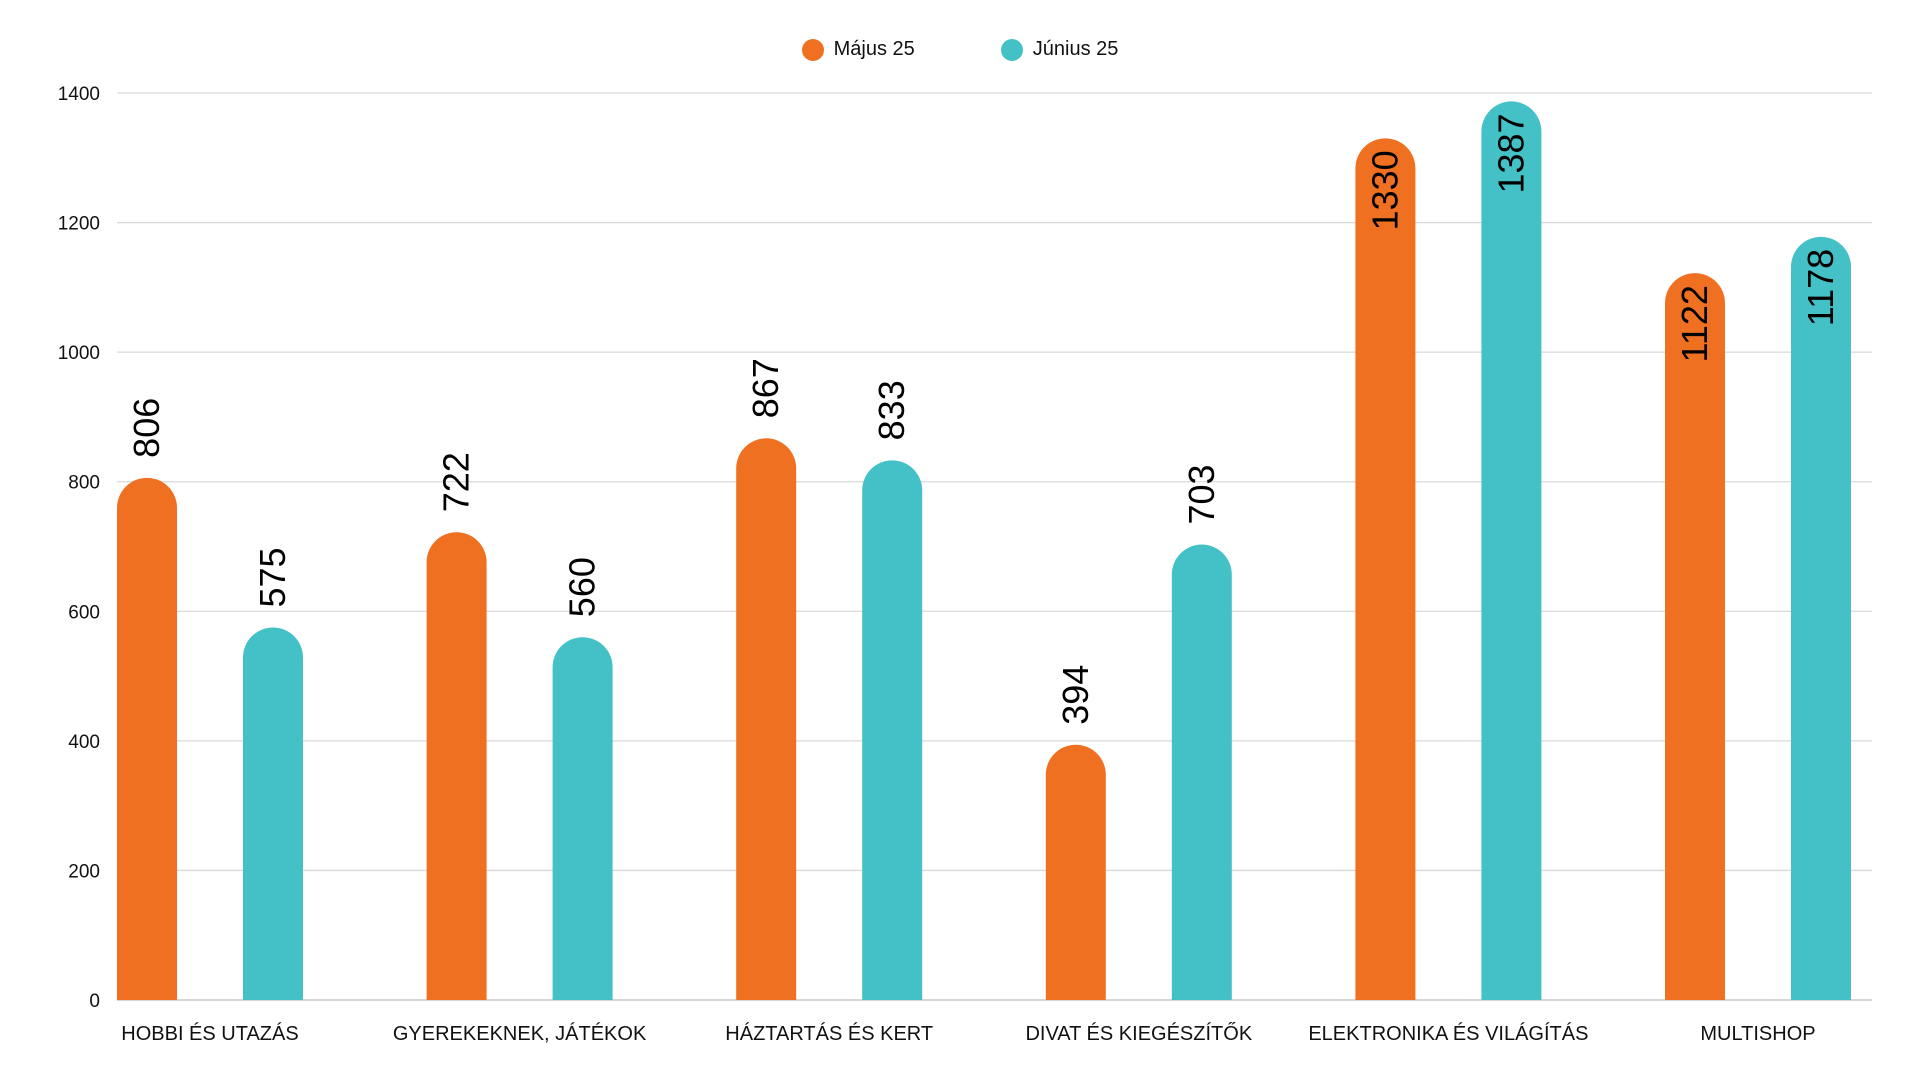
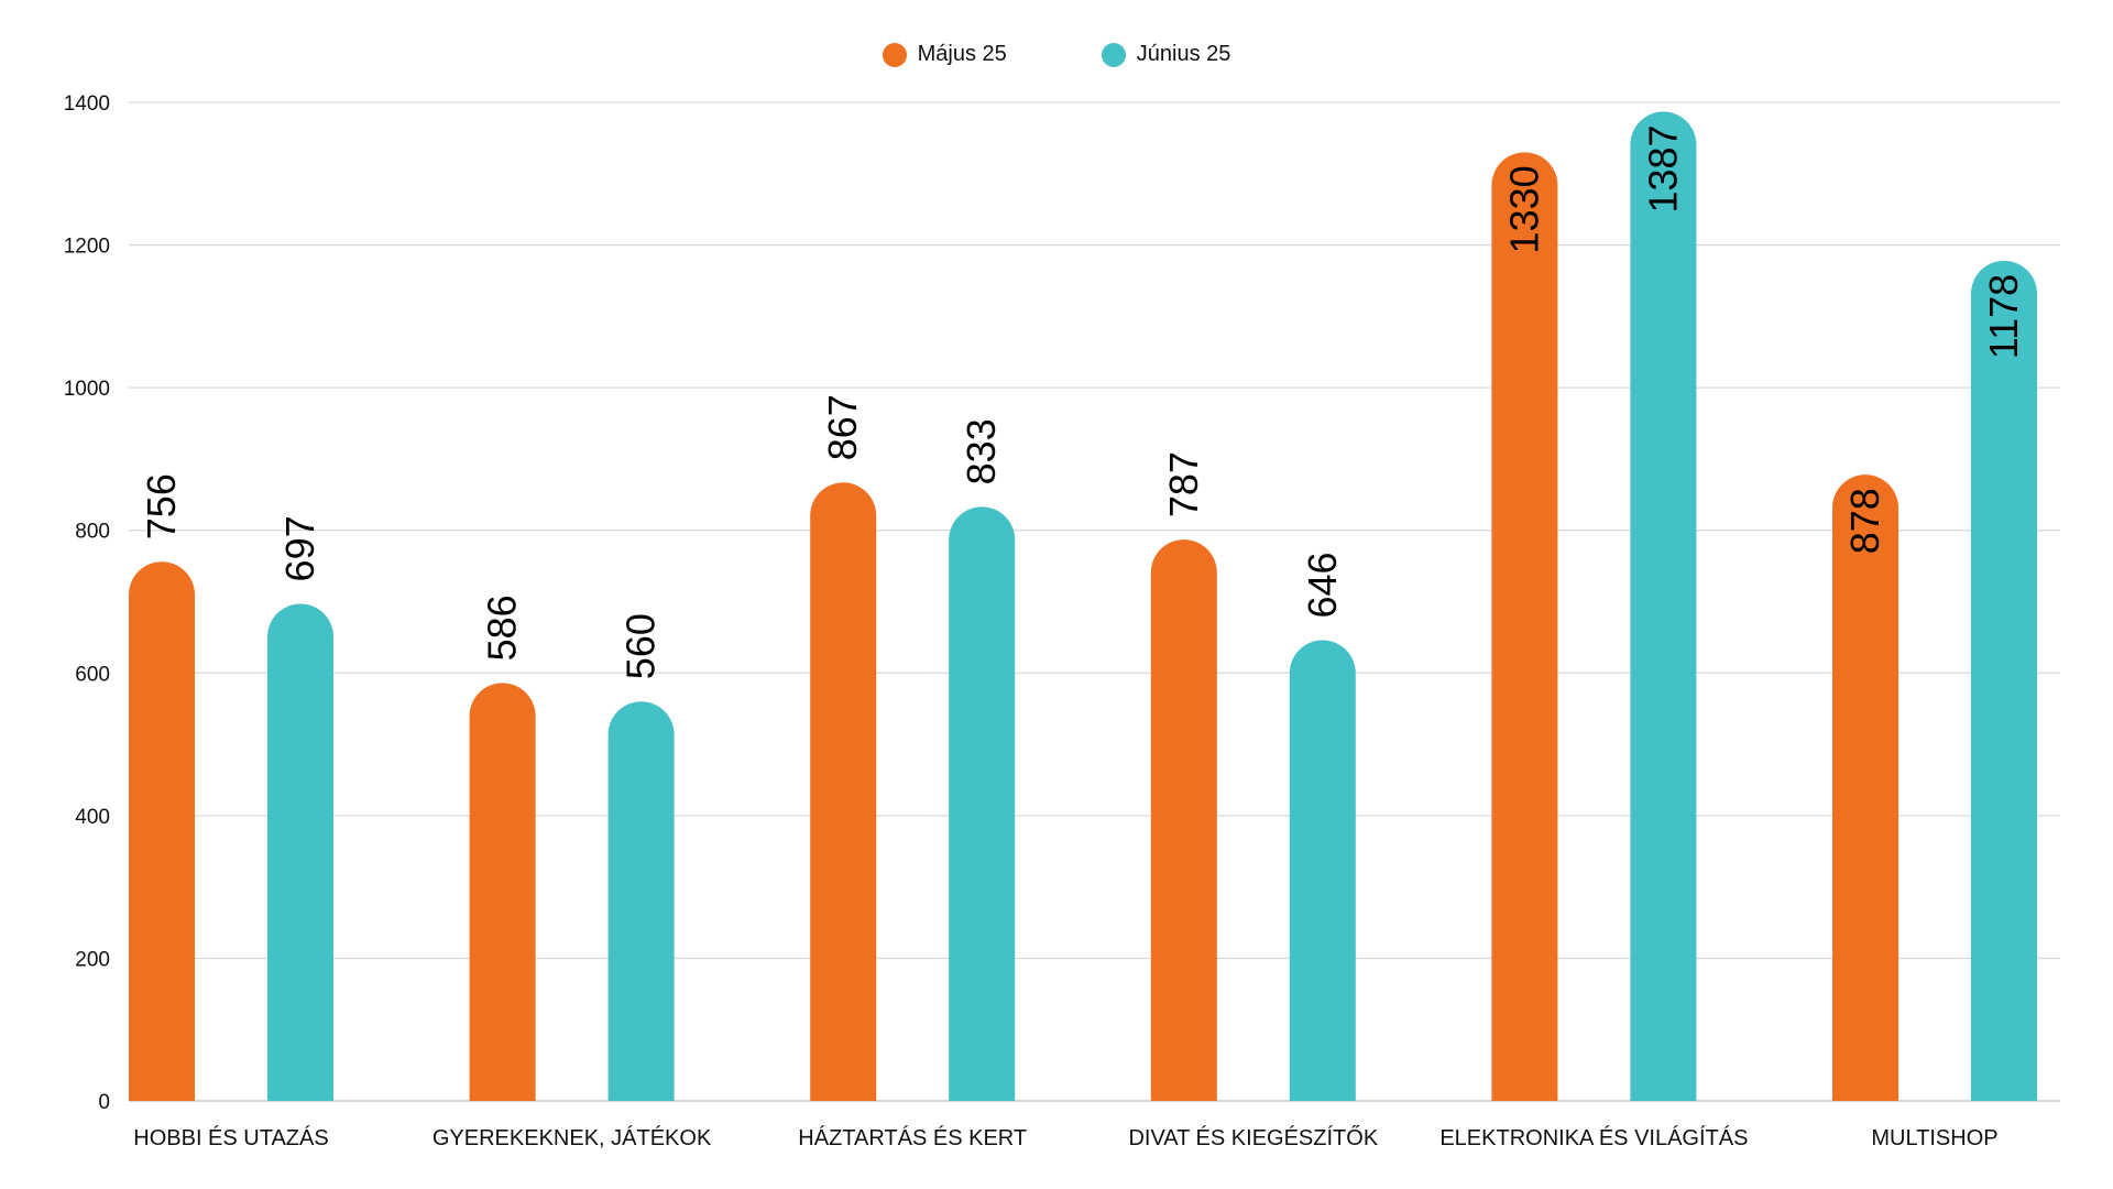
Május 25/HOBBI ÉS UTAZÁS: 806 -> 756
Június 25/HOBBI ÉS UTAZÁS: 575 -> 697
Május 25/GYEREKEKNEK, JÁTÉKOK: 722 -> 586
Május 25/DIVAT ÉS KIEGÉSZÍTŐK: 394 -> 787
Június 25/DIVAT ÉS KIEGÉSZÍTŐK: 703 -> 646
Május 25/MULTISHOP: 1122 -> 878
